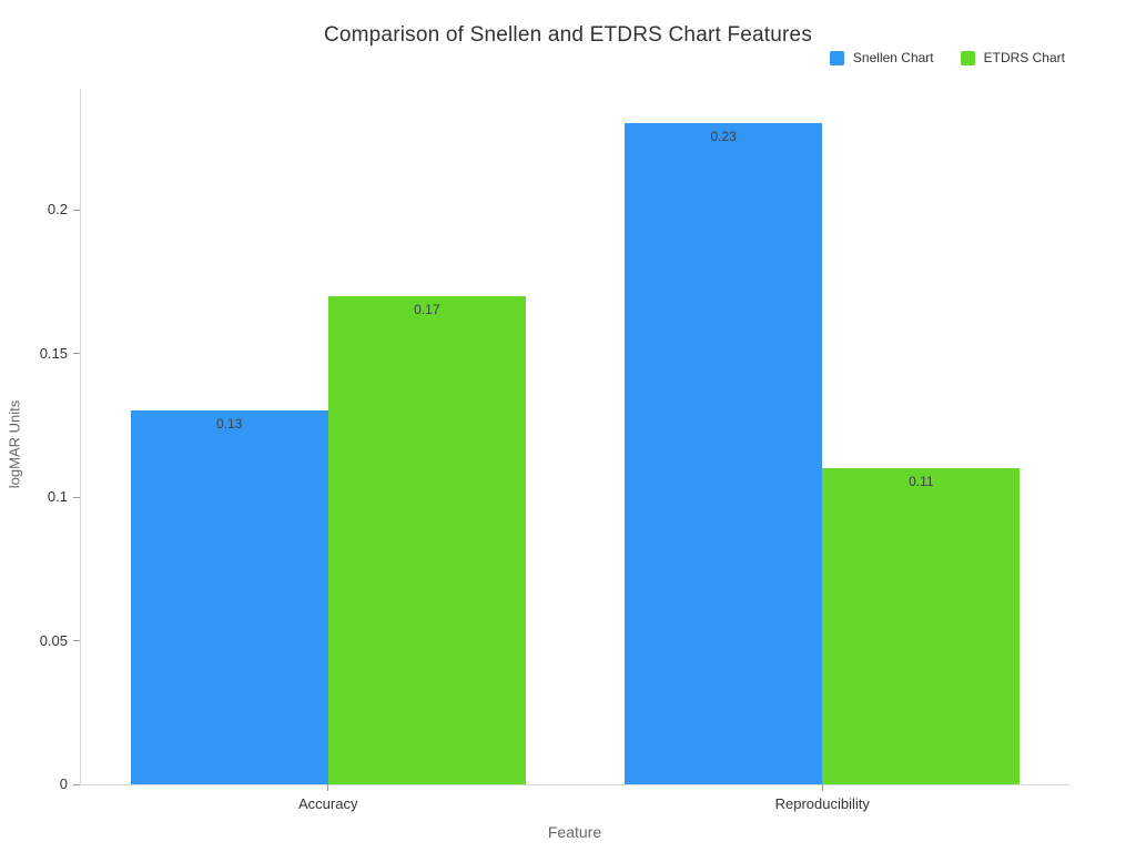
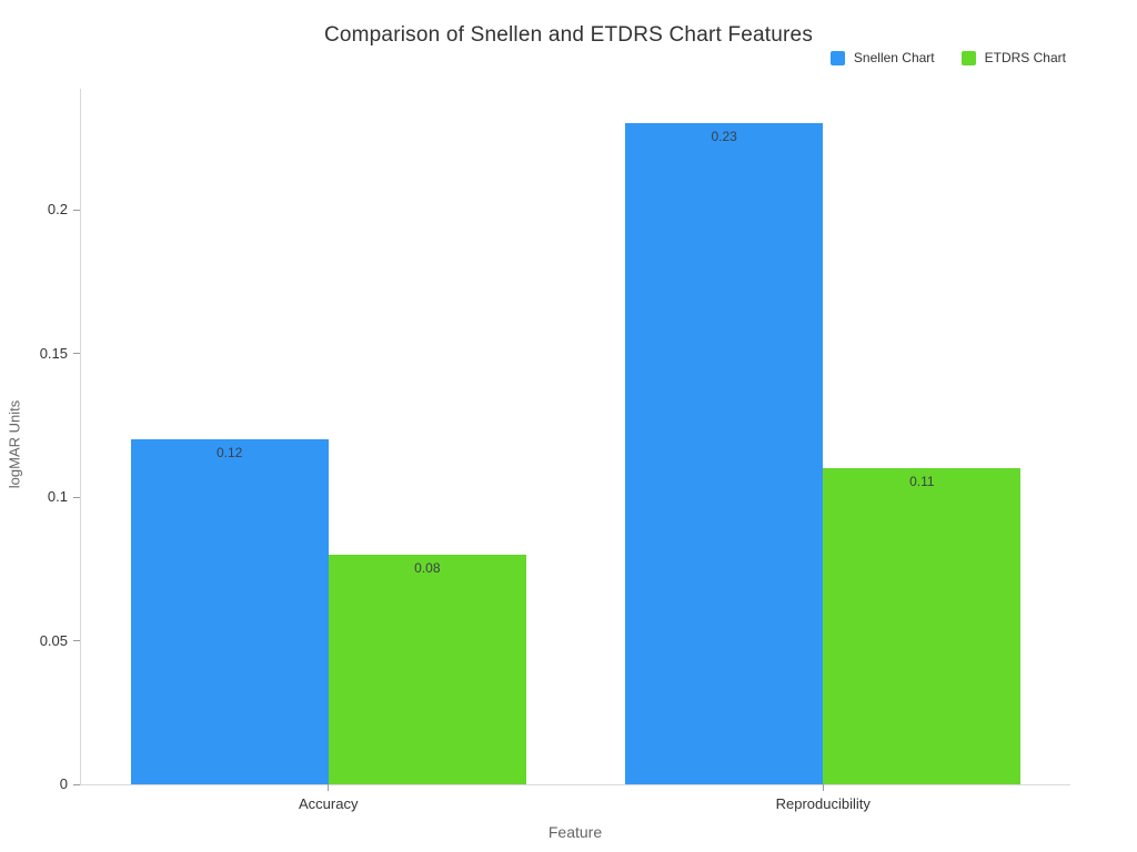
Snellen Chart/Accuracy: 0.13 -> 0.12
ETDRS Chart/Accuracy: 0.17 -> 0.08
